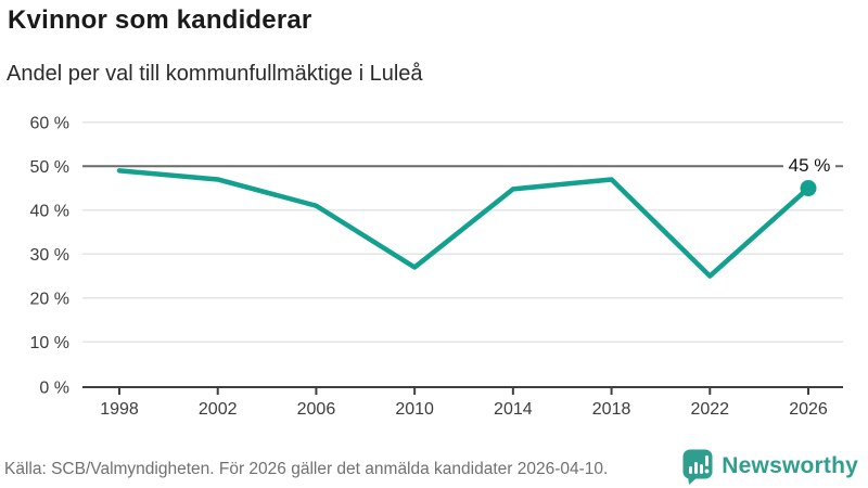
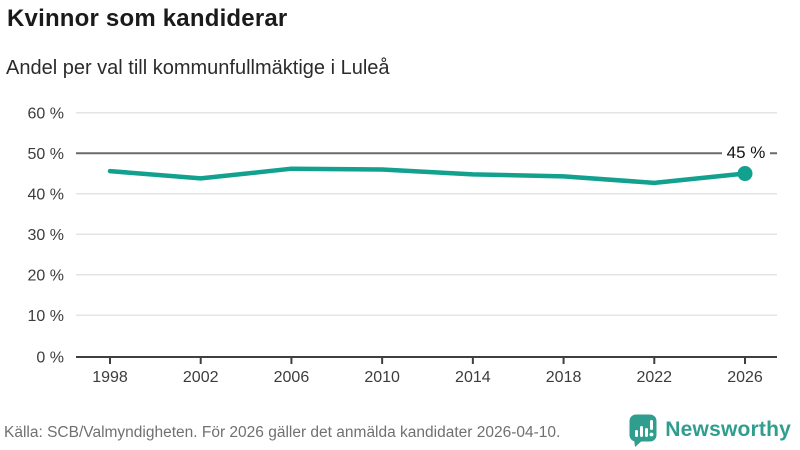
1998: 49% -> 46%
2002: 47% -> 44%
2006: 41% -> 46%
2010: 27% -> 46%
2018: 47% -> 44%
2022: 25% -> 43%
